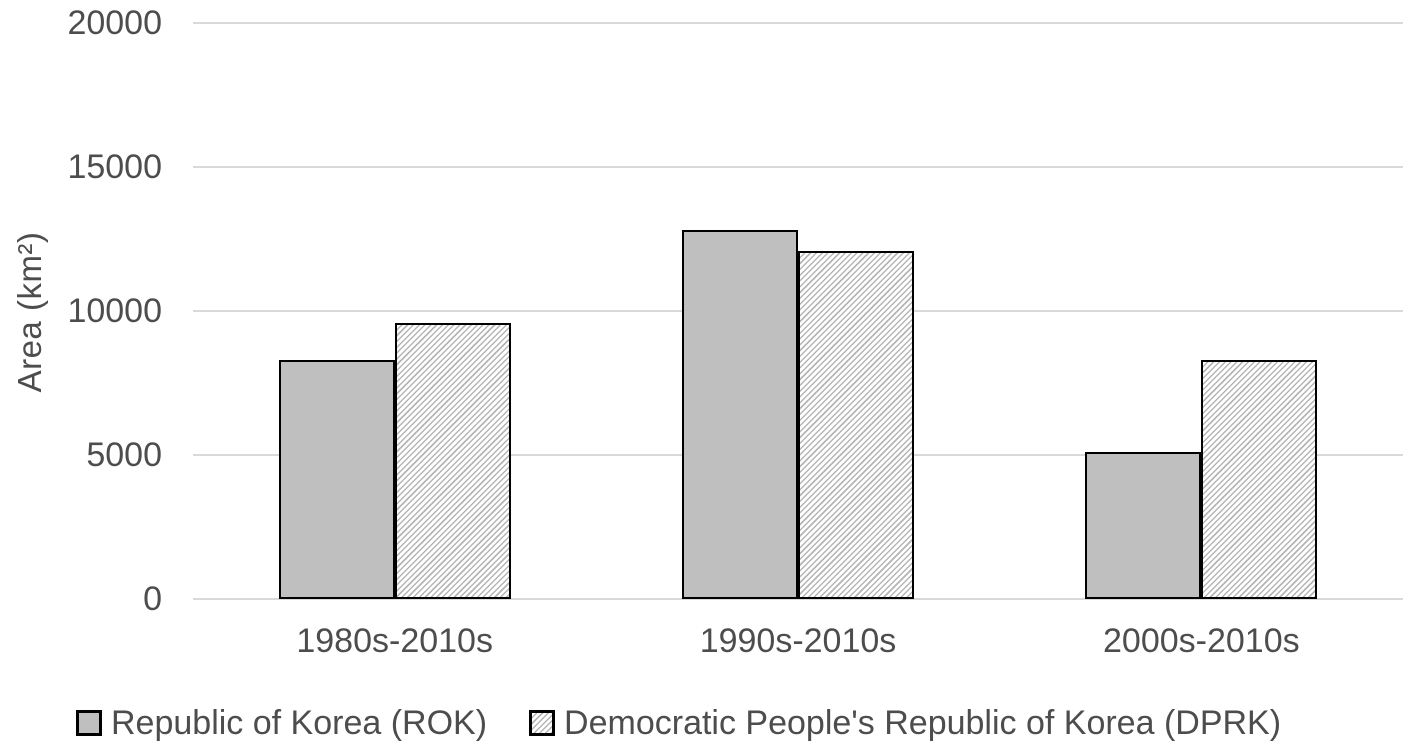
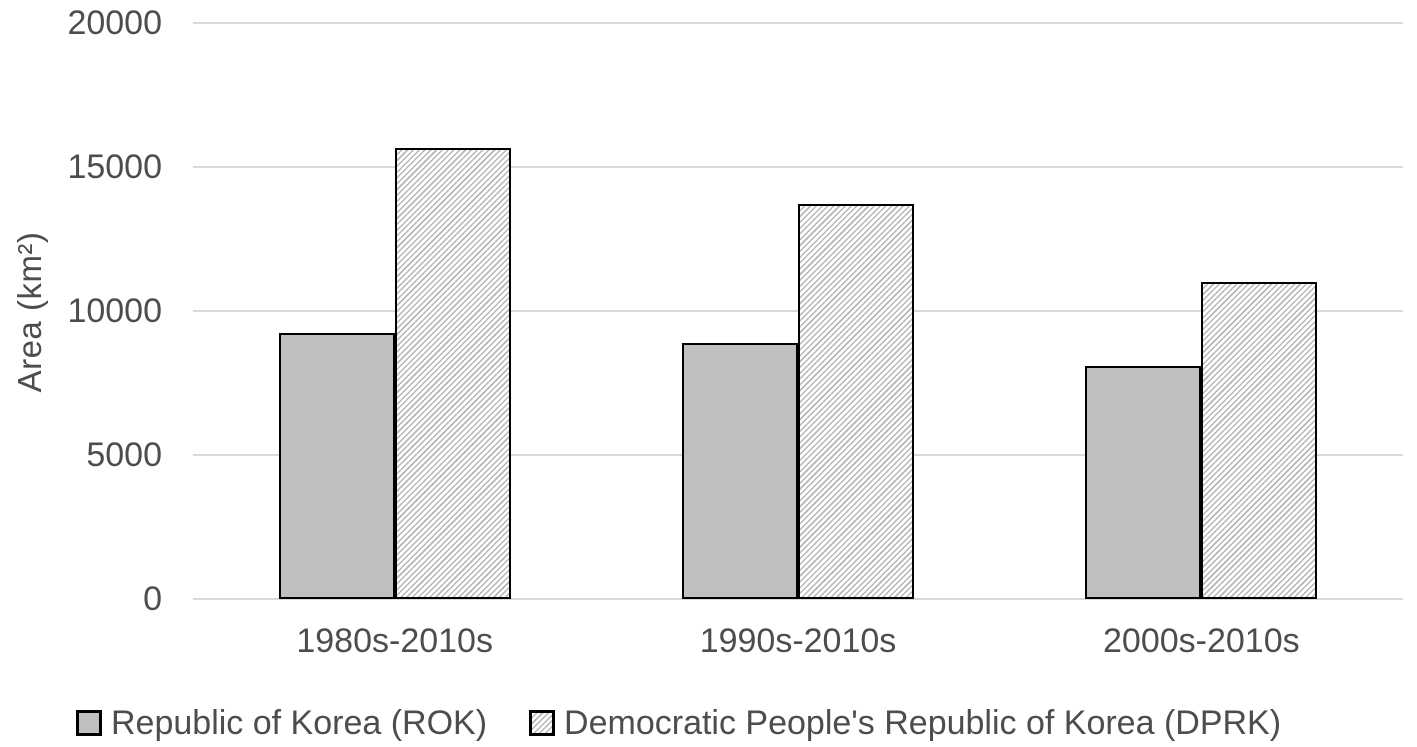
Republic of Korea (ROK)/1980s-2010s: 8300 -> 9200
Democratic People's Republic of Korea (DPRK)/1980s-2010s: 9600 -> 15600
Republic of Korea (ROK)/1990s-2010s: 12800 -> 8900
Democratic People's Republic of Korea (DPRK)/1990s-2010s: 12100 -> 13700
Republic of Korea (ROK)/2000s-2010s: 5100 -> 8100
Democratic People's Republic of Korea (DPRK)/2000s-2010s: 8300 -> 11000
